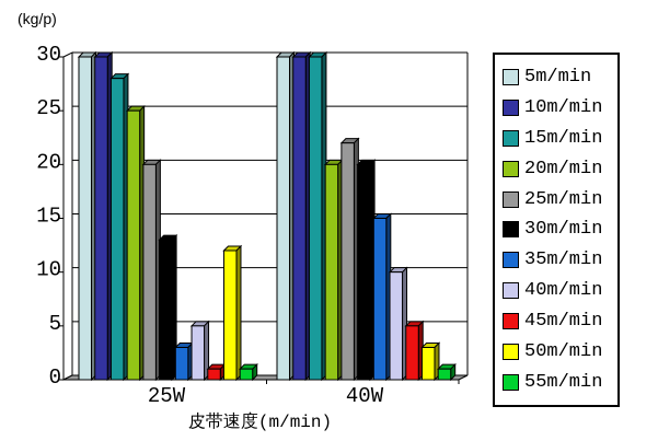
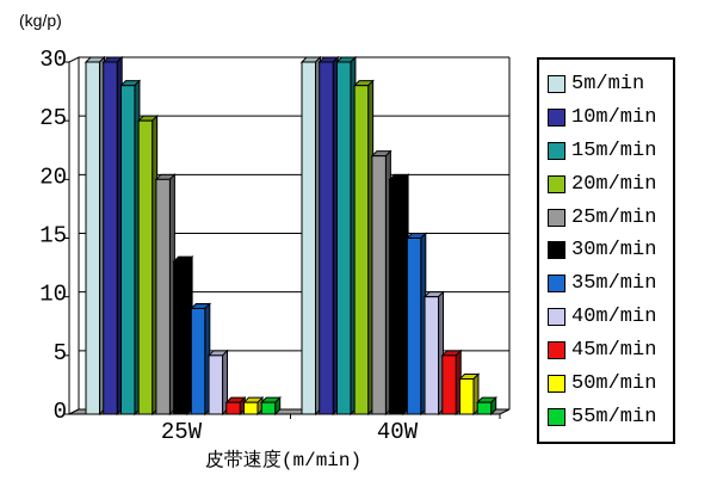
35m/min/25W: 3 -> 9
50m/min/25W: 12 -> 1
20m/min/40W: 20 -> 28
